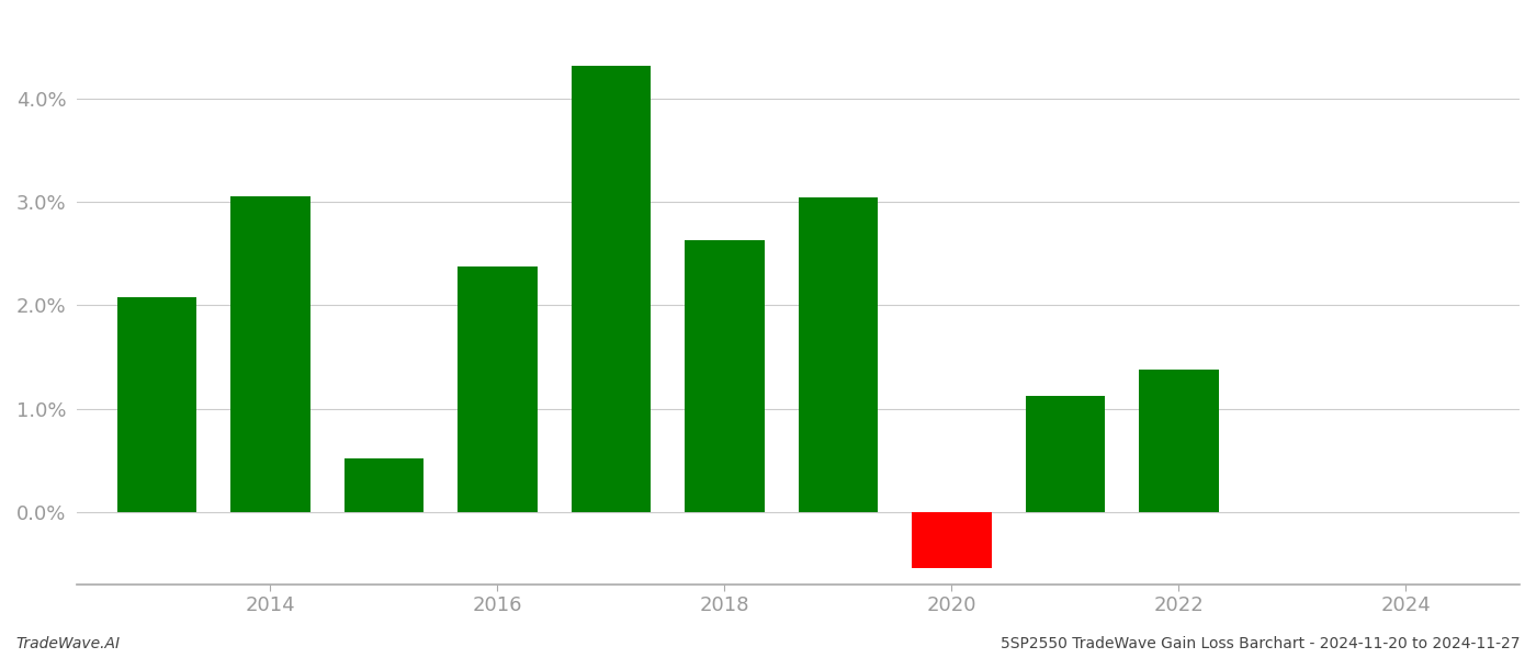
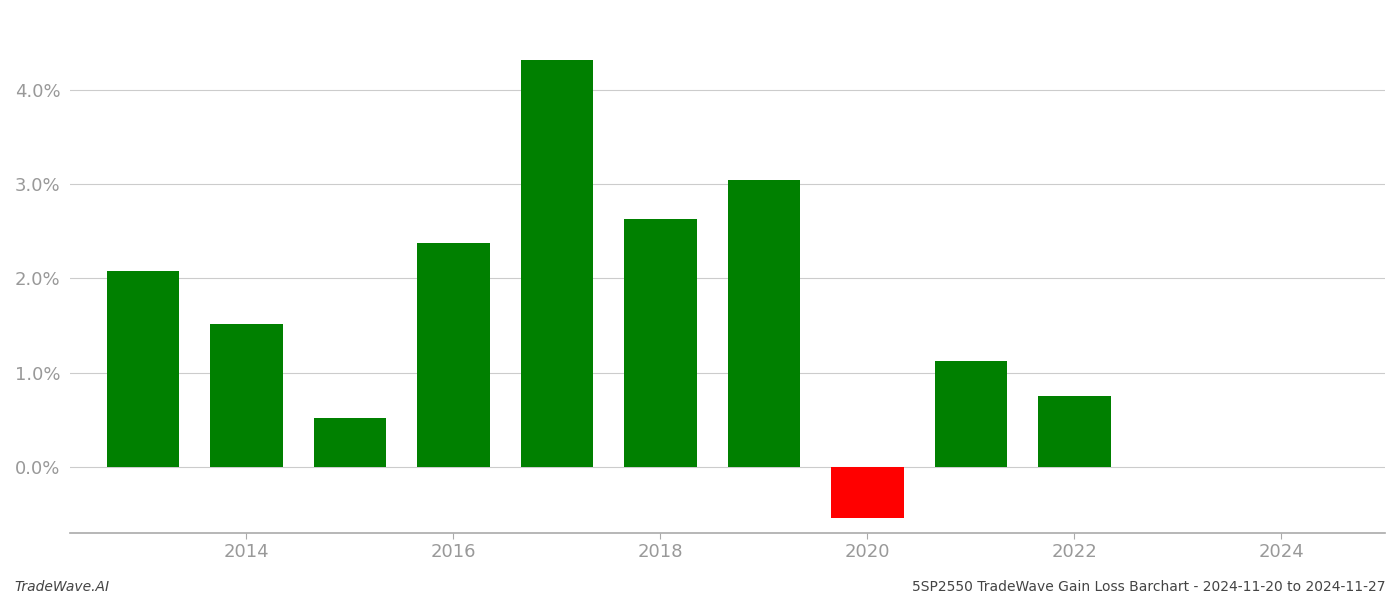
2014: 3.06% -> 1.52%
2022: 1.38% -> 0.75%
